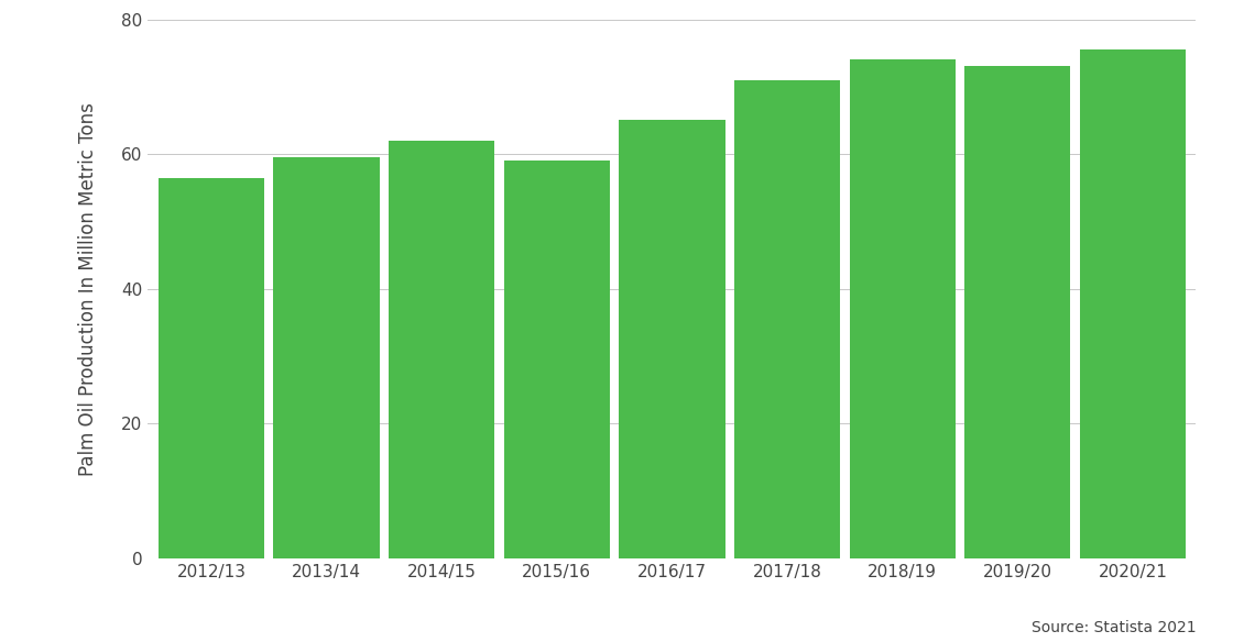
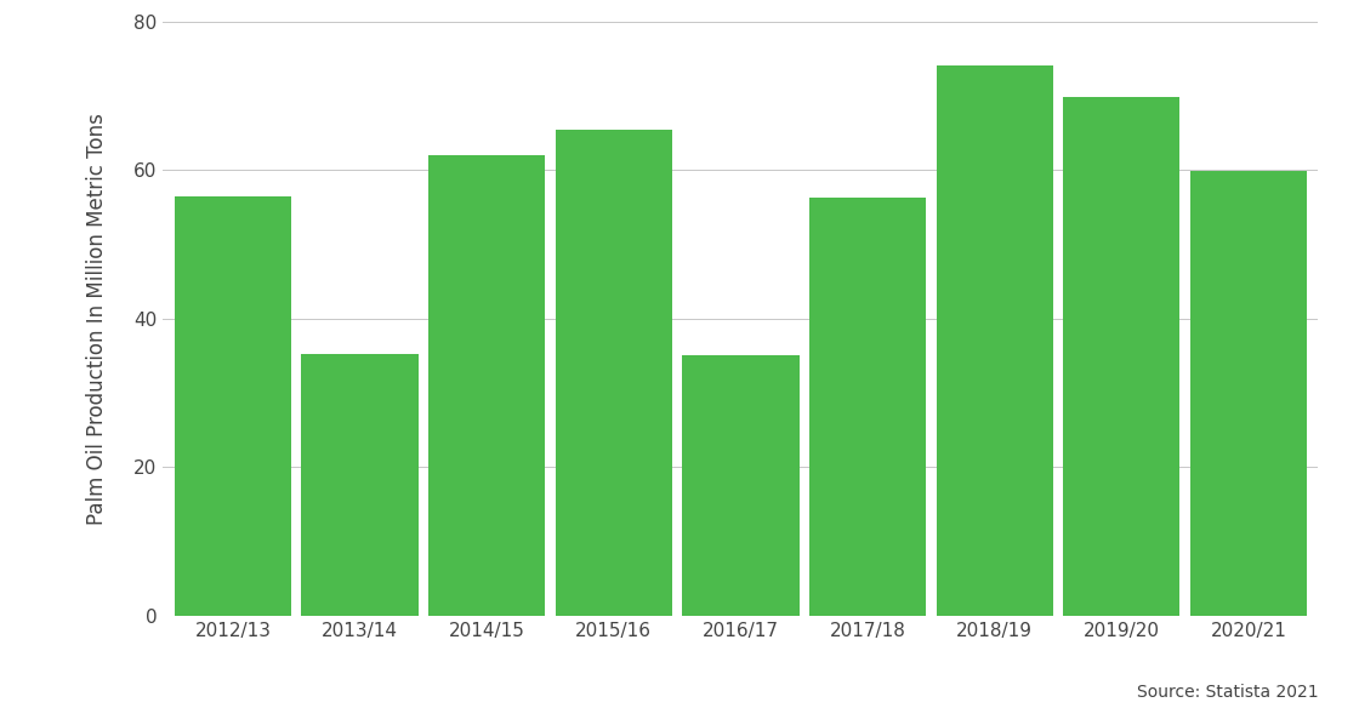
2013/14: 59.5 -> 35.2
2015/16: 59.0 -> 65.4
2016/17: 65.0 -> 35.0
2017/18: 71.0 -> 56.2
2019/20: 73.0 -> 69.8
2020/21: 75.5 -> 59.8
